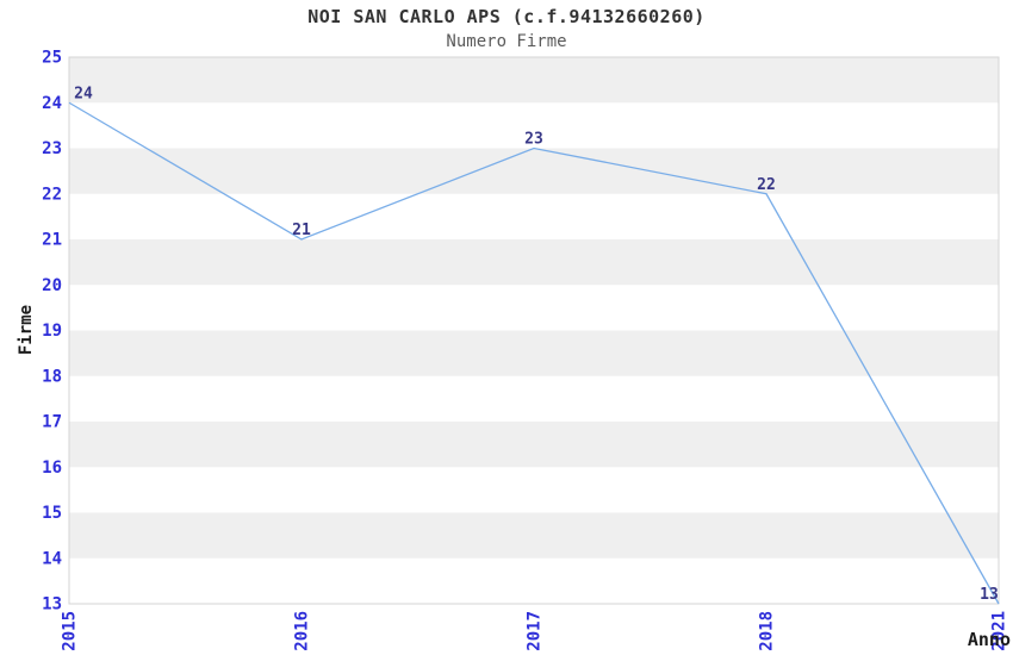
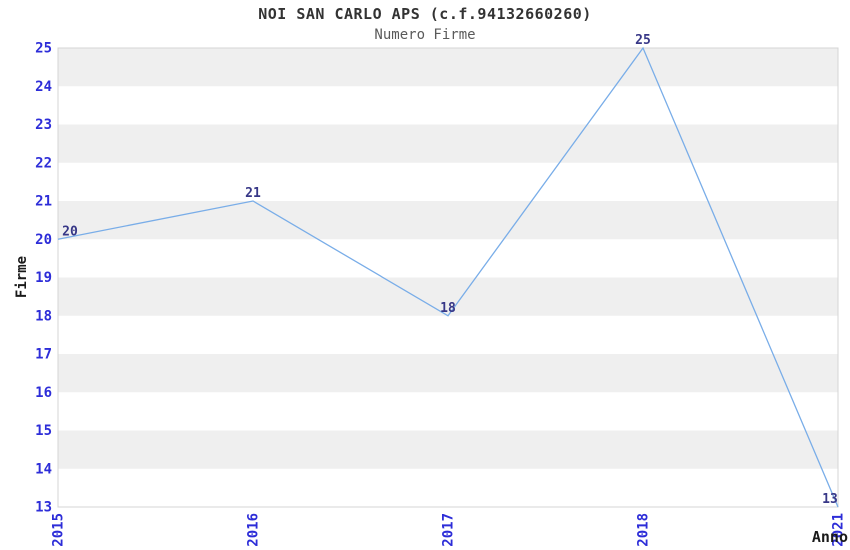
2015: 24 -> 20
2017: 23 -> 18
2018: 22 -> 25
